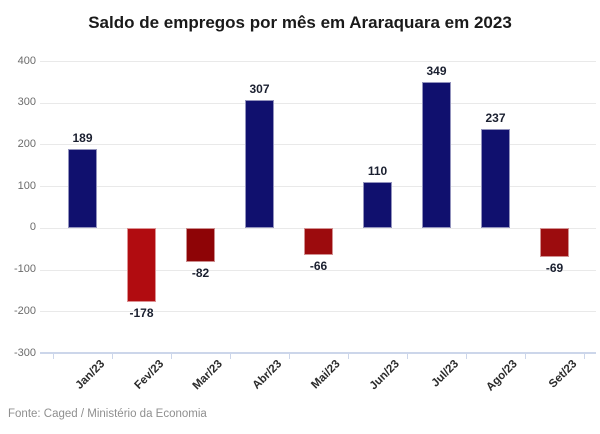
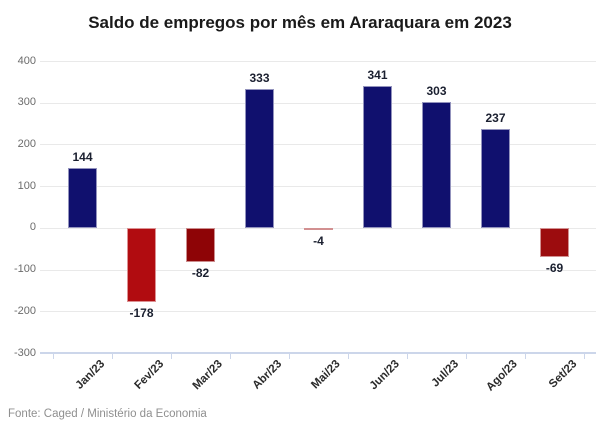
Jan/23: 189 -> 144
Abr/23: 307 -> 333
Mai/23: -66 -> -4
Jun/23: 110 -> 341
Jul/23: 349 -> 303
